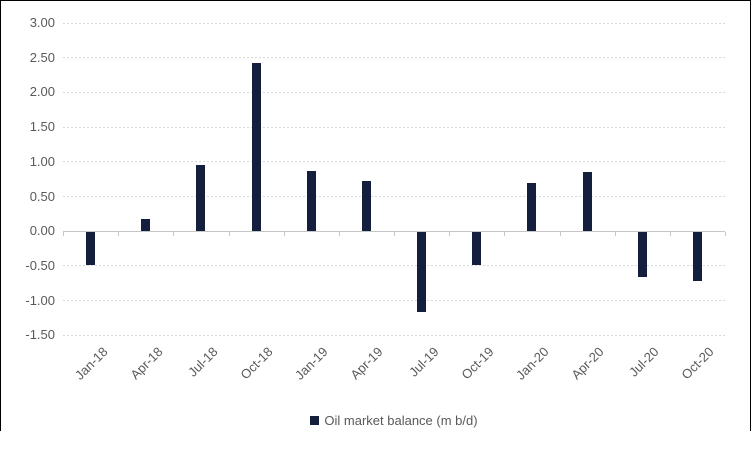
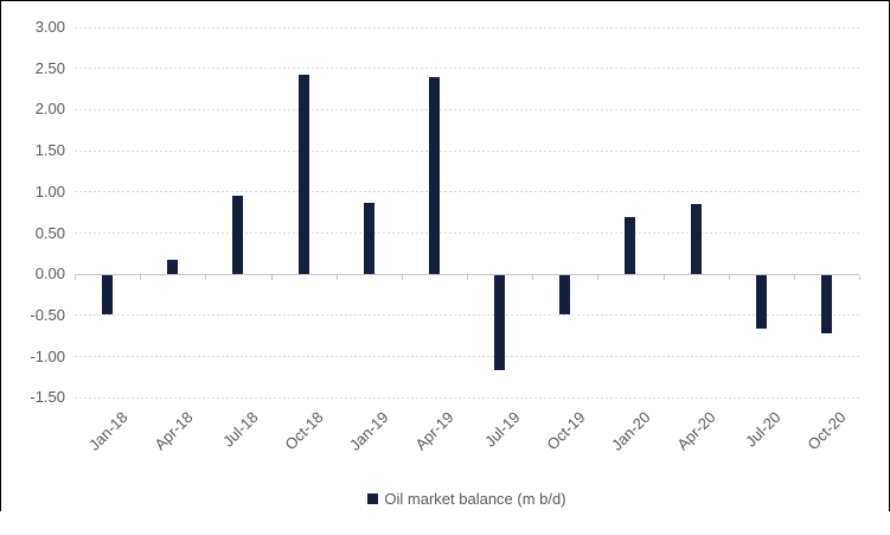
Apr-19: 0.7 -> 2.4
